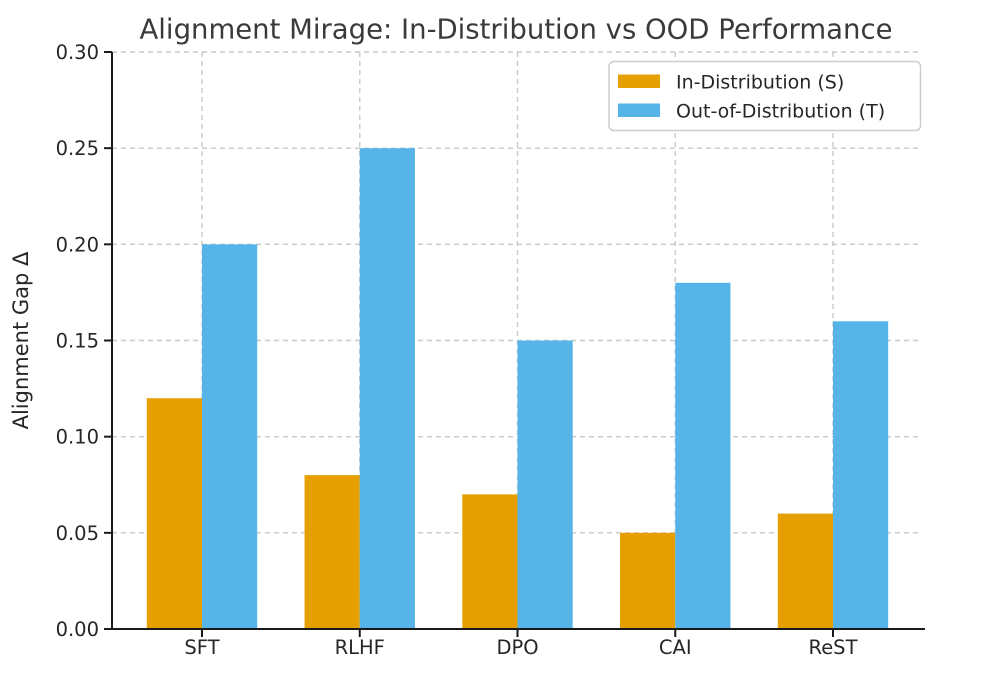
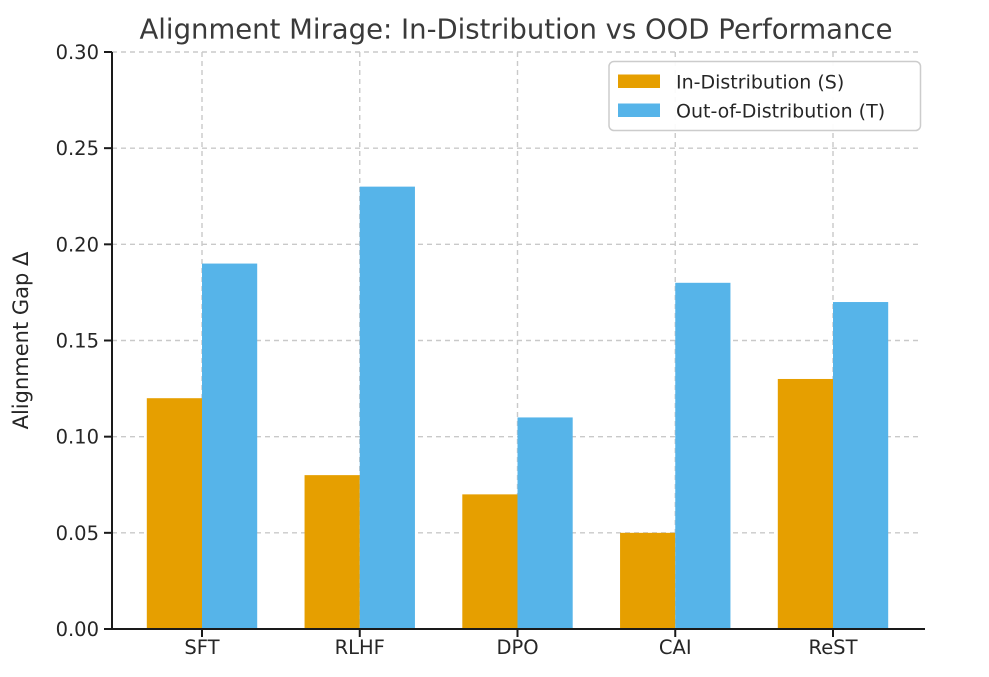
Out-of-Distribution (T)/SFT: 0.20 -> 0.19
Out-of-Distribution (T)/RLHF: 0.25 -> 0.23
Out-of-Distribution (T)/DPO: 0.15 -> 0.11
In-Distribution (S)/ReST: 0.06 -> 0.13
Out-of-Distribution (T)/ReST: 0.16 -> 0.17
